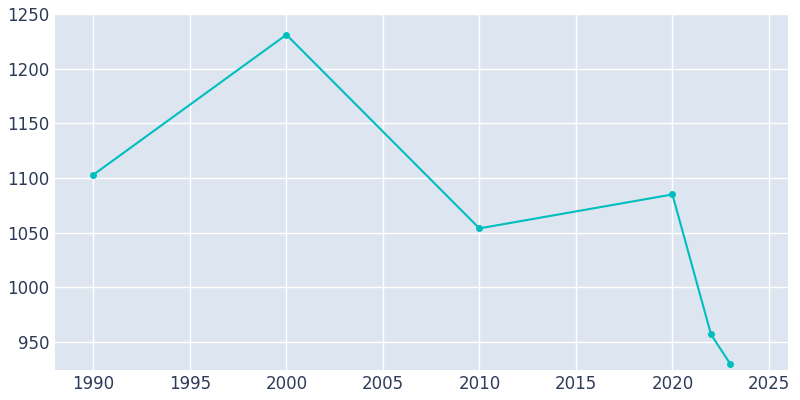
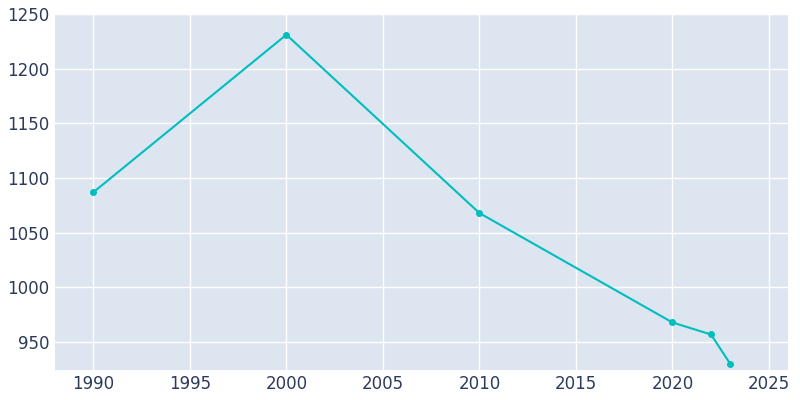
1990: 1103 -> 1087
2010: 1054 -> 1068
2020: 1085 -> 968
